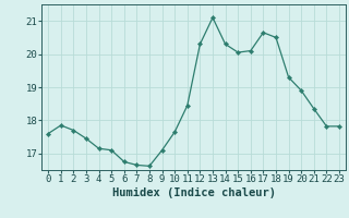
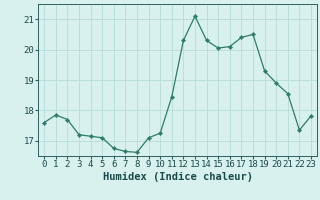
3: 17.45 -> 17.20
10: 17.65 -> 17.25
17: 20.65 -> 20.40
21: 18.35 -> 18.55
22: 17.82 -> 17.35
